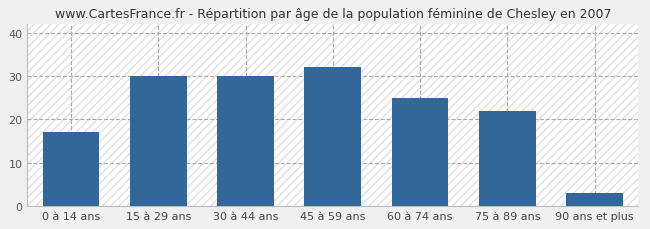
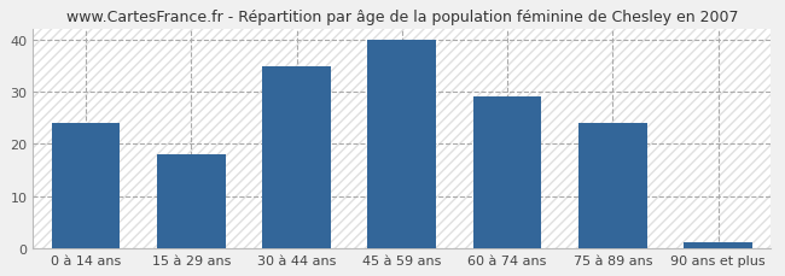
0 à 14 ans: 17 -> 24
15 à 29 ans: 30 -> 18
30 à 44 ans: 30 -> 35
45 à 59 ans: 32 -> 40
60 à 74 ans: 25 -> 29
75 à 89 ans: 22 -> 24
90 ans et plus: 3 -> 1
